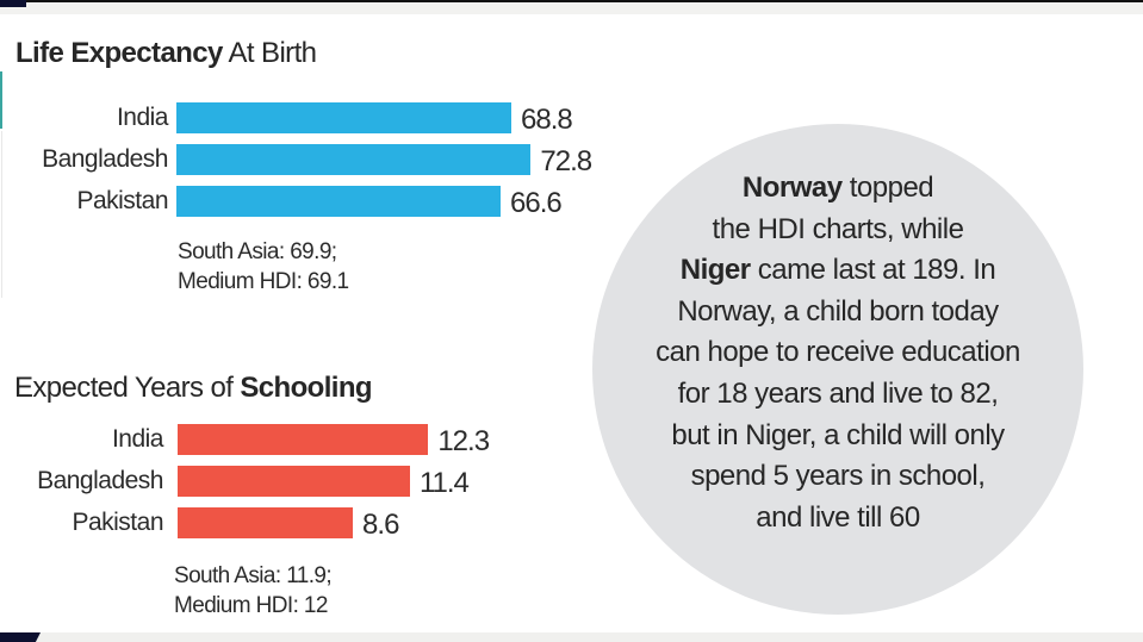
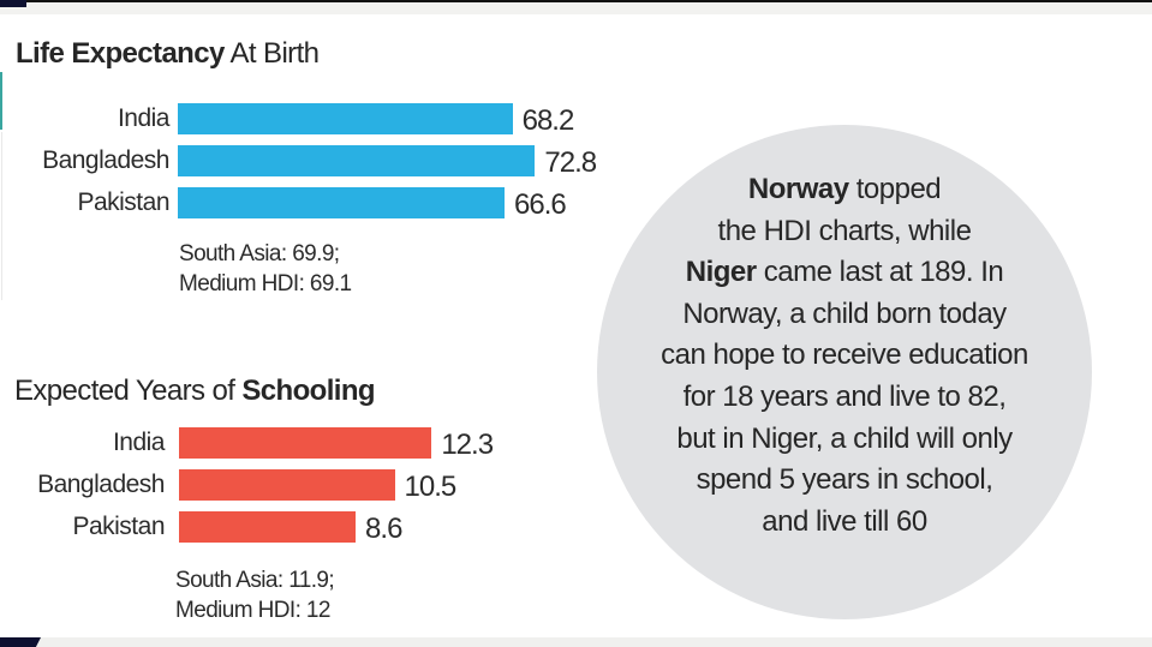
Life Expectancy At Birth/India: 68.8 -> 68.2
Expected Years of Schooling/Bangladesh: 11.4 -> 10.5
